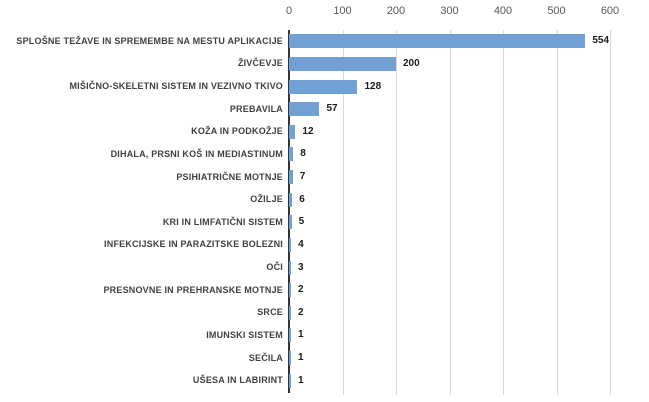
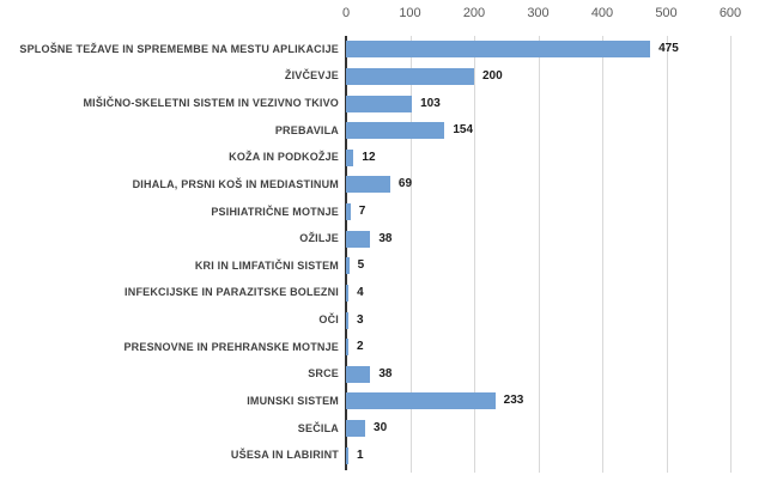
SPLOŠNE TEŽAVE IN SPREMEMBE NA MESTU APLIKACIJE: 554 -> 475
MIŠIČNO-SKELETNI SISTEM IN VEZIVNO TKIVO: 128 -> 103
PREBAVILA: 57 -> 154
DIHALA, PRSNI KOŠ IN MEDIASTINUM: 8 -> 69
OŽILJE: 6 -> 38
SRCE: 2 -> 38
IMUNSKI SISTEM: 1 -> 233
SEČILA: 1 -> 30
